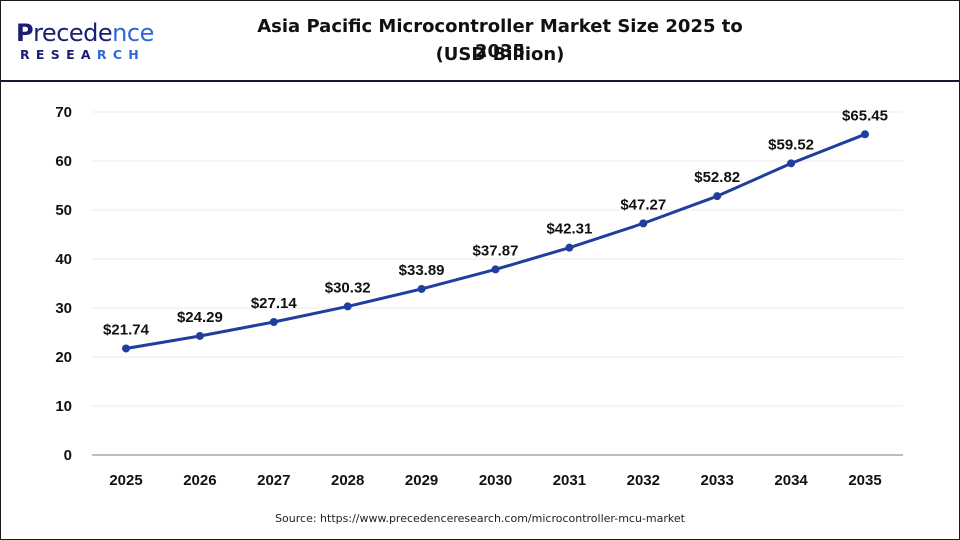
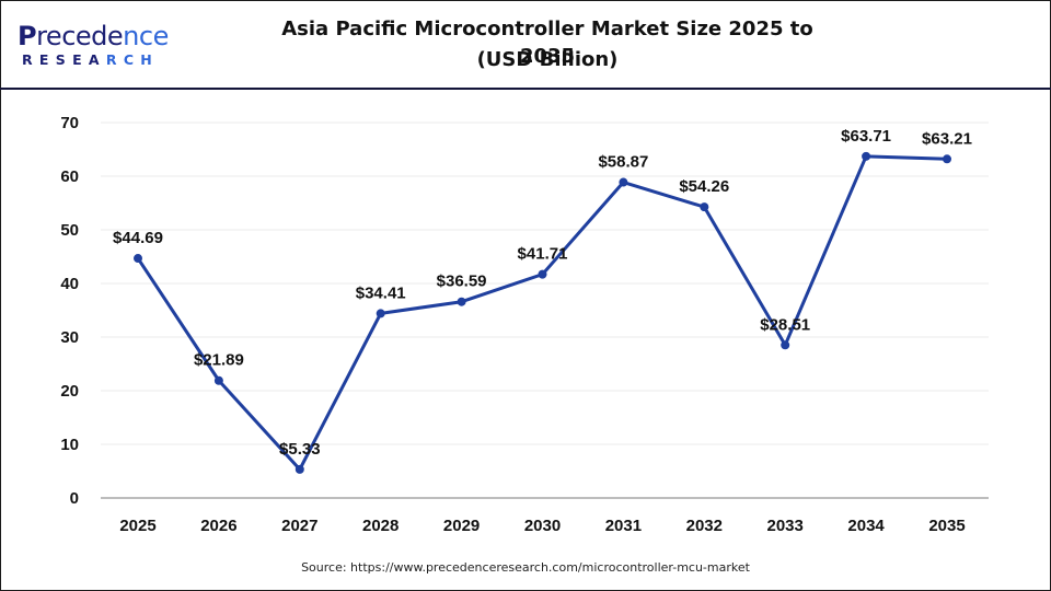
2025: $21.74 -> $44.69
2026: $24.29 -> $21.89
2027: $27.14 -> $5.33
2028: $30.32 -> $34.41
2029: $33.89 -> $36.59
2030: $37.87 -> $41.71
2031: $42.31 -> $58.87
2032: $47.27 -> $54.26
2033: $52.82 -> $28.51
2034: $59.52 -> $63.71
2035: $65.45 -> $63.21
